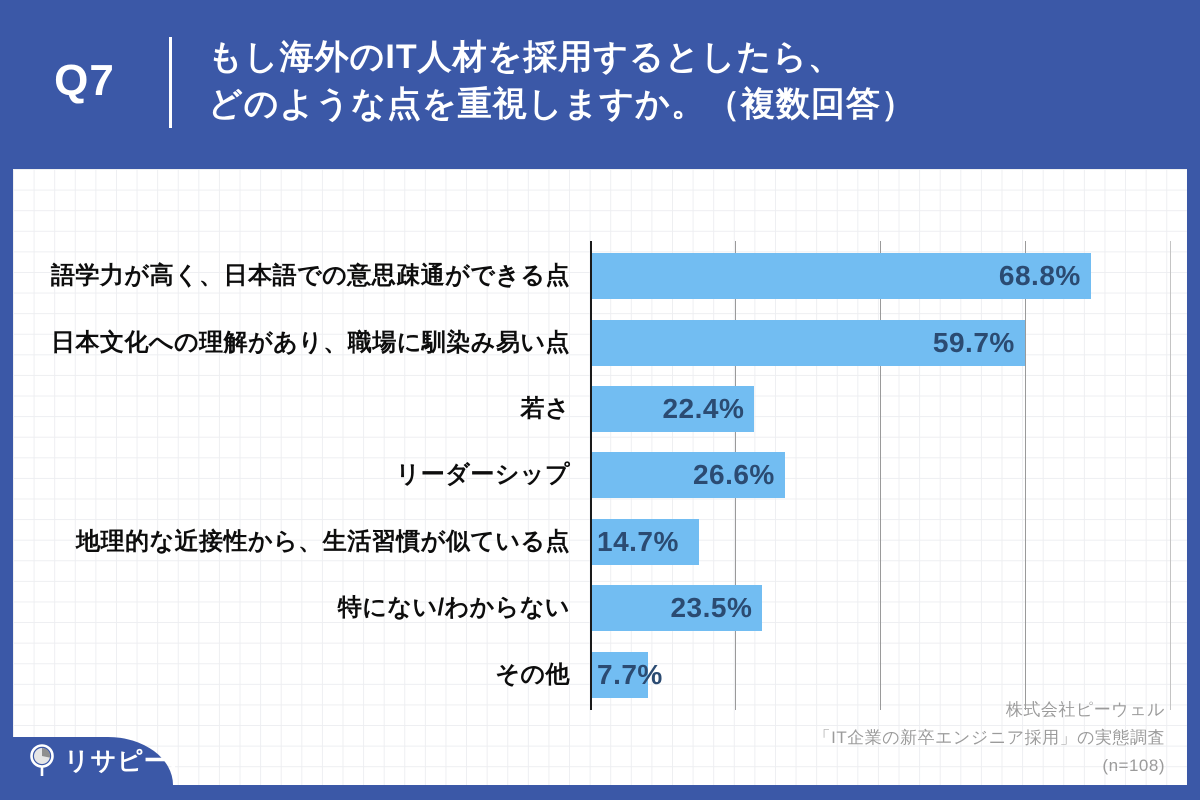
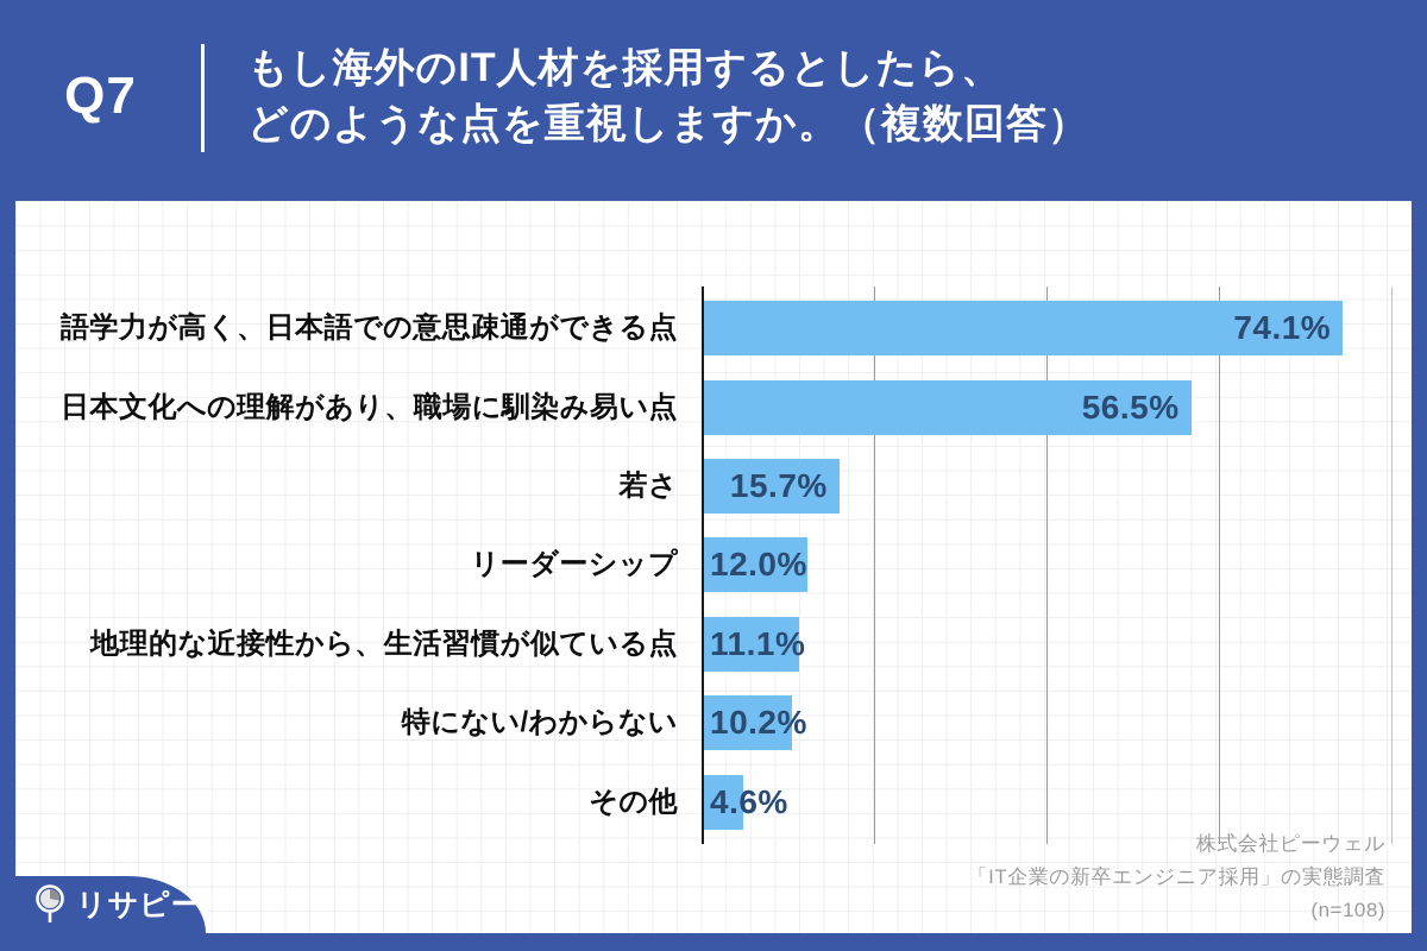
語学力が高く、日本語での意思疎通ができる点: 68.8% -> 74.1%
日本文化への理解があり、職場に馴染み易い点: 59.7% -> 56.5%
若さ: 22.4% -> 15.7%
リーダーシップ: 26.6% -> 12.0%
地理的な近接性から、生活習慣が似ている点: 14.7% -> 11.1%
特にない/わからない: 23.5% -> 10.2%
その他: 7.7% -> 4.6%
